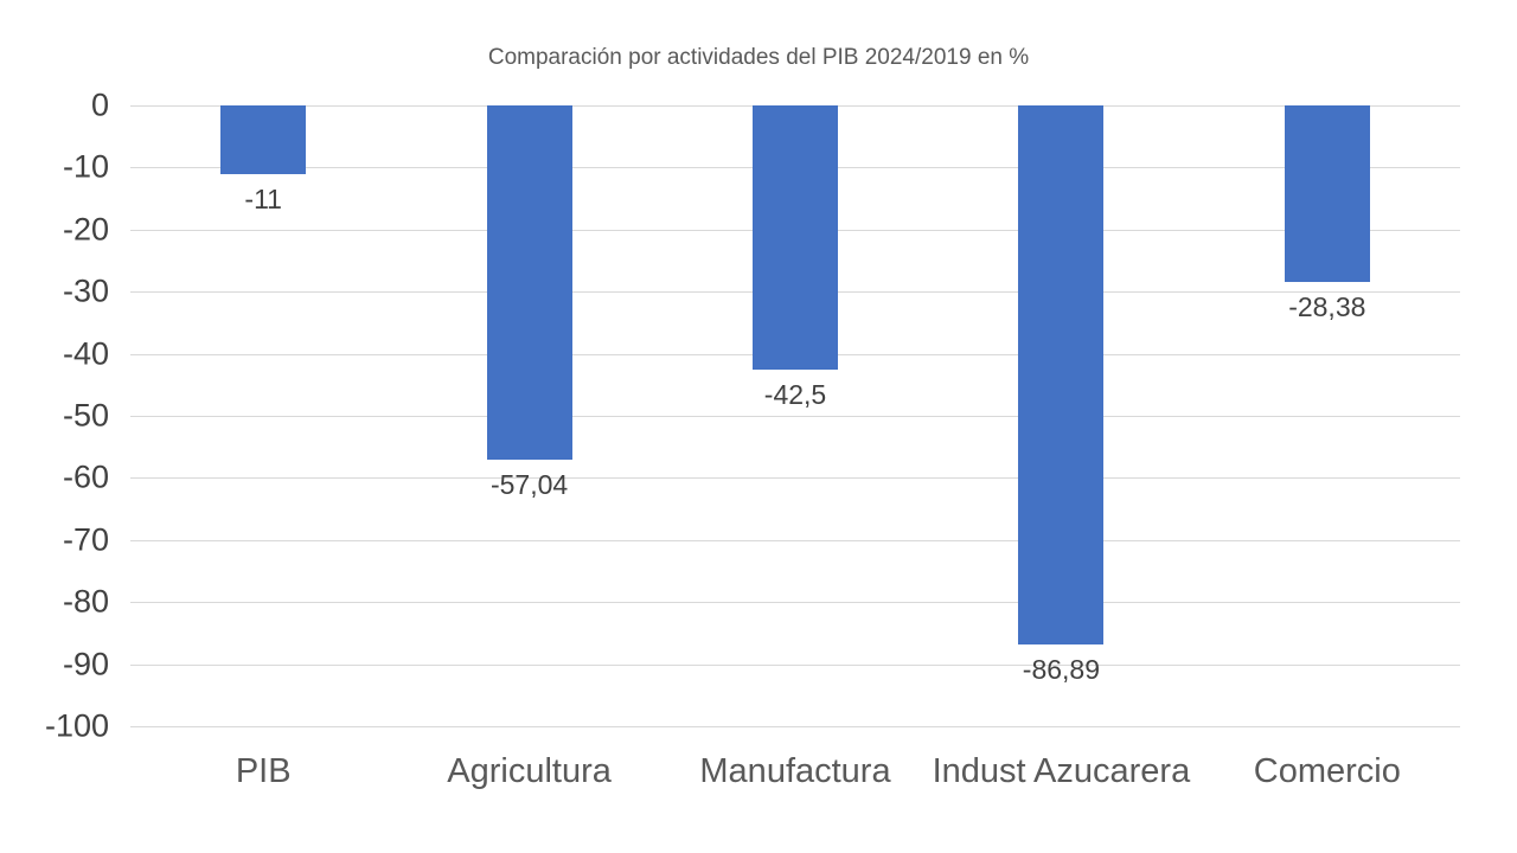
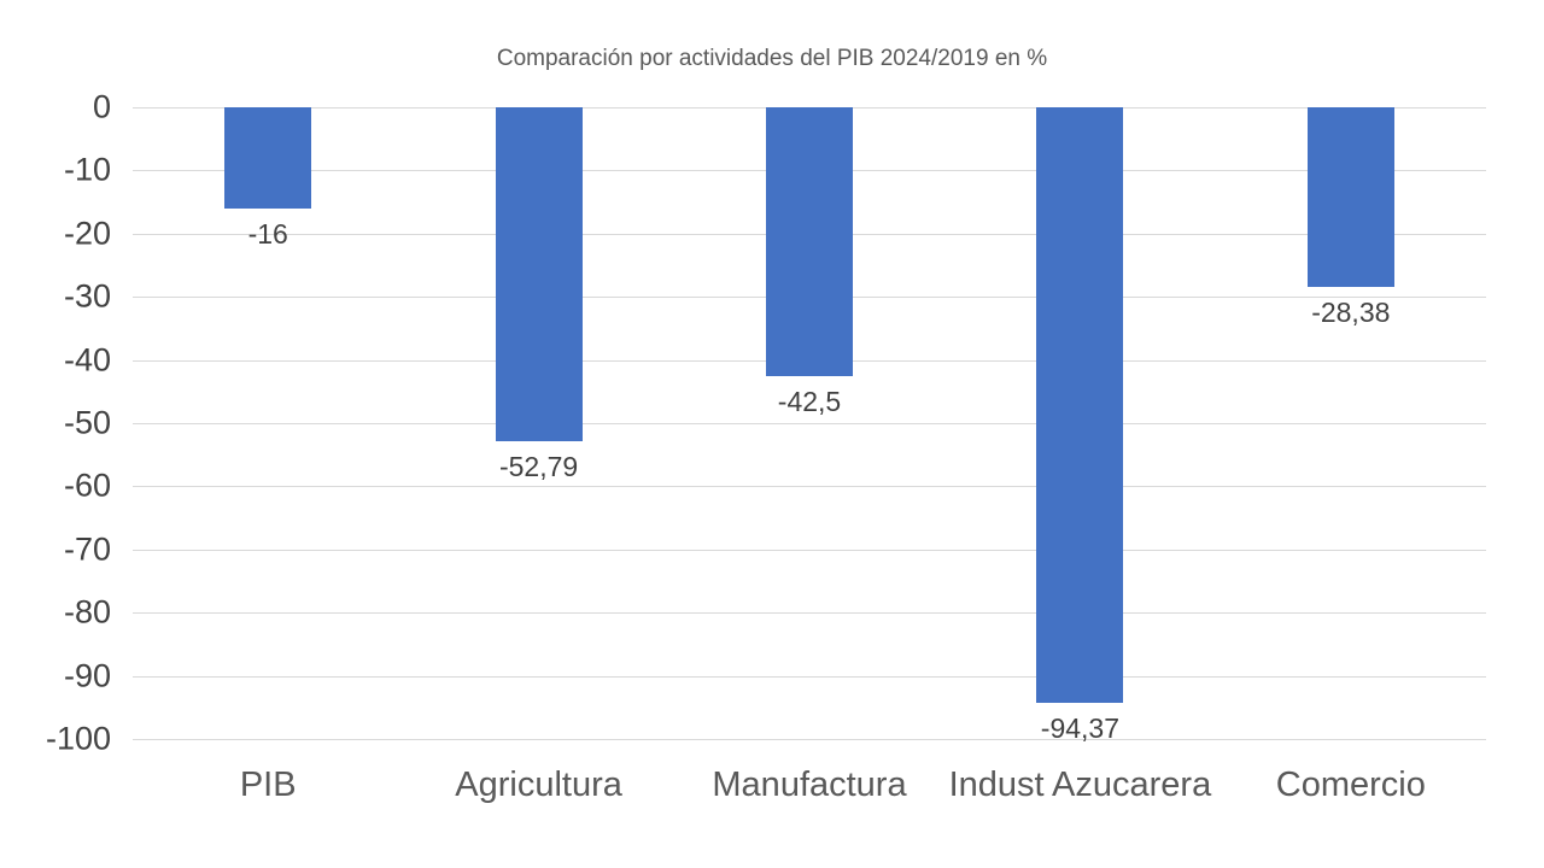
PIB: -11 -> -16
Agricultura: -57,04 -> -52,79
Indust Azucarera: -86,89 -> -94,37
